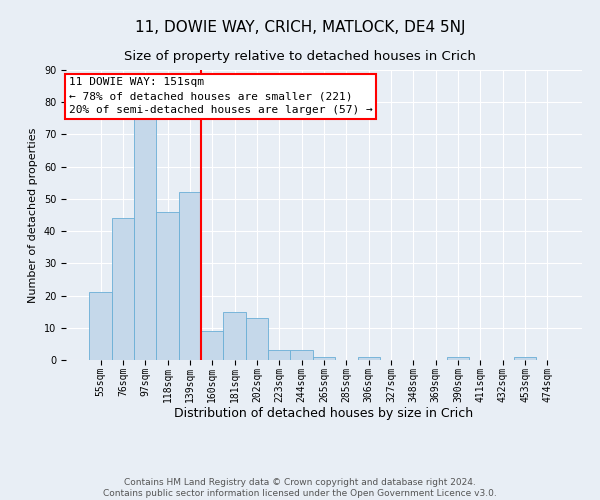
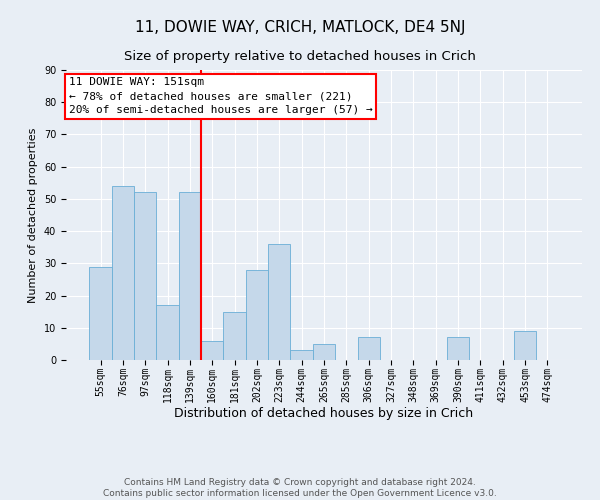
55sqm: 21 -> 29
76sqm: 44 -> 54
97sqm: 75 -> 52
118sqm: 46 -> 17
160sqm: 9 -> 6
202sqm: 13 -> 28
223sqm: 3 -> 36
265sqm: 1 -> 5
306sqm: 1 -> 7
390sqm: 1 -> 7
453sqm: 1 -> 9
